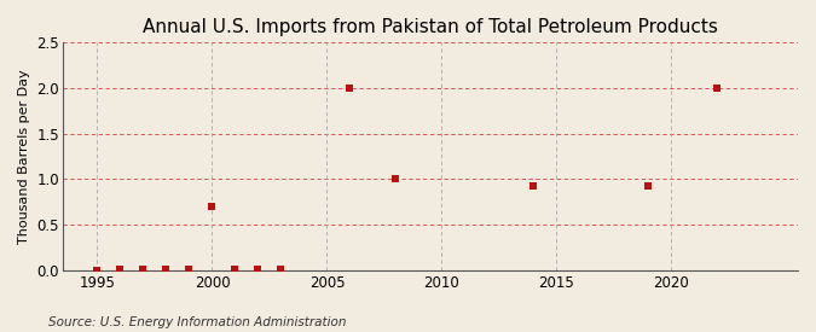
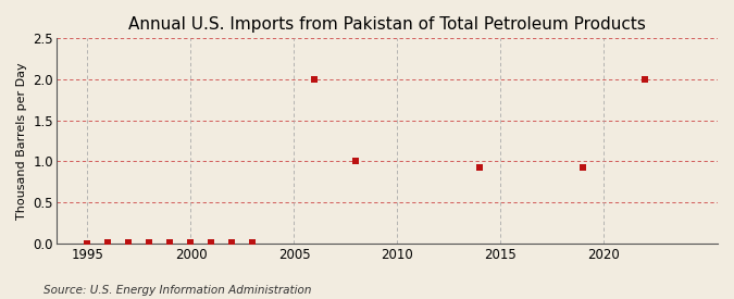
2000: 0.70 -> 0.01
